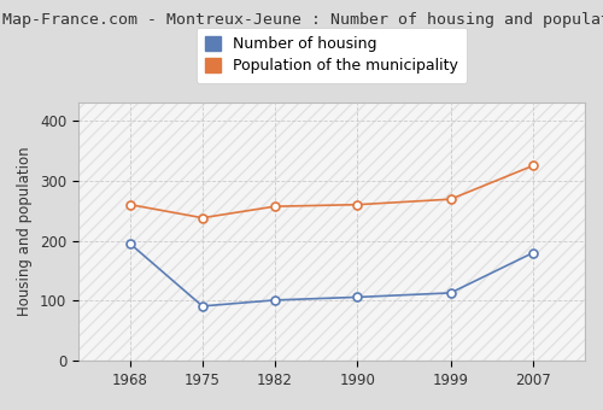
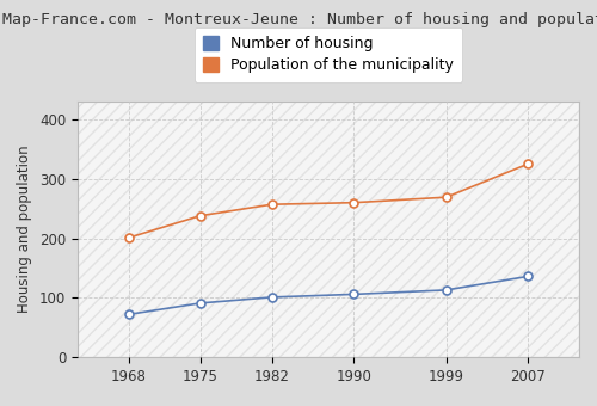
Number of housing/1968: 195 -> 72
Population of the municipality/1968: 260 -> 201
Number of housing/2007: 180 -> 136
